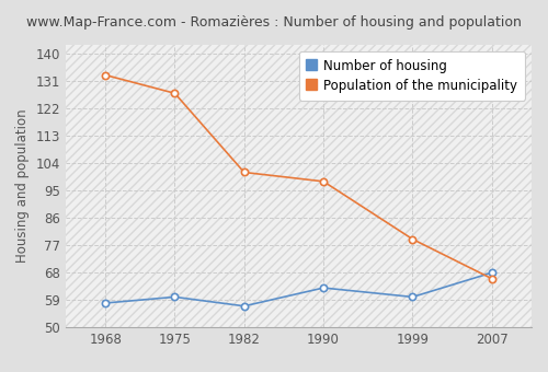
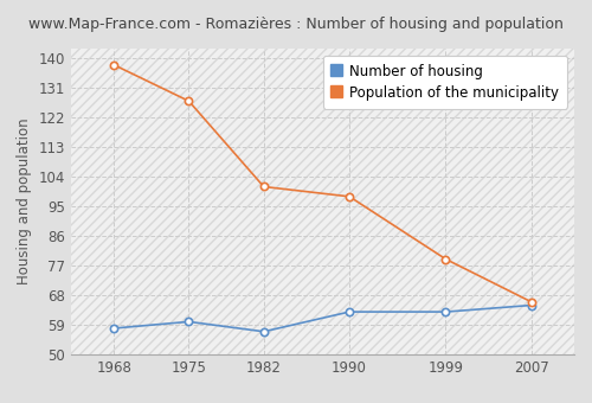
Population of the municipality/1968: 133 -> 138
Number of housing/1999: 60 -> 63
Number of housing/2007: 68 -> 65
